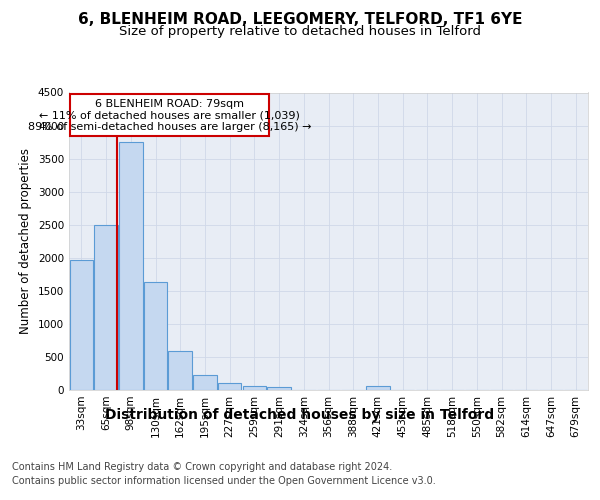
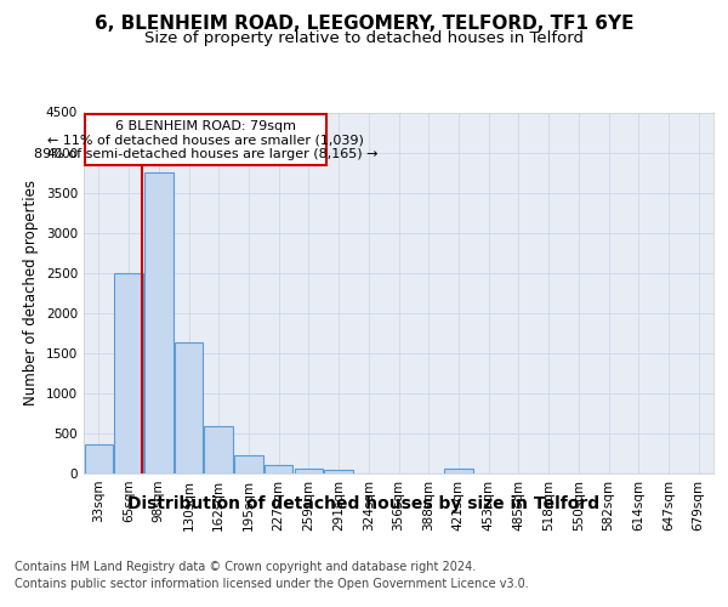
33sqm: 1960 -> 370
